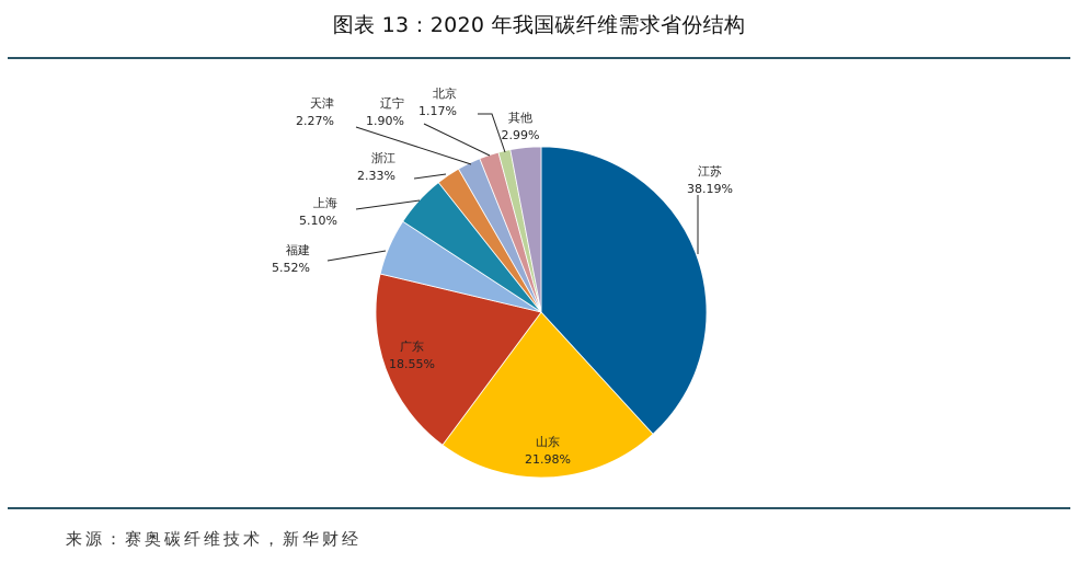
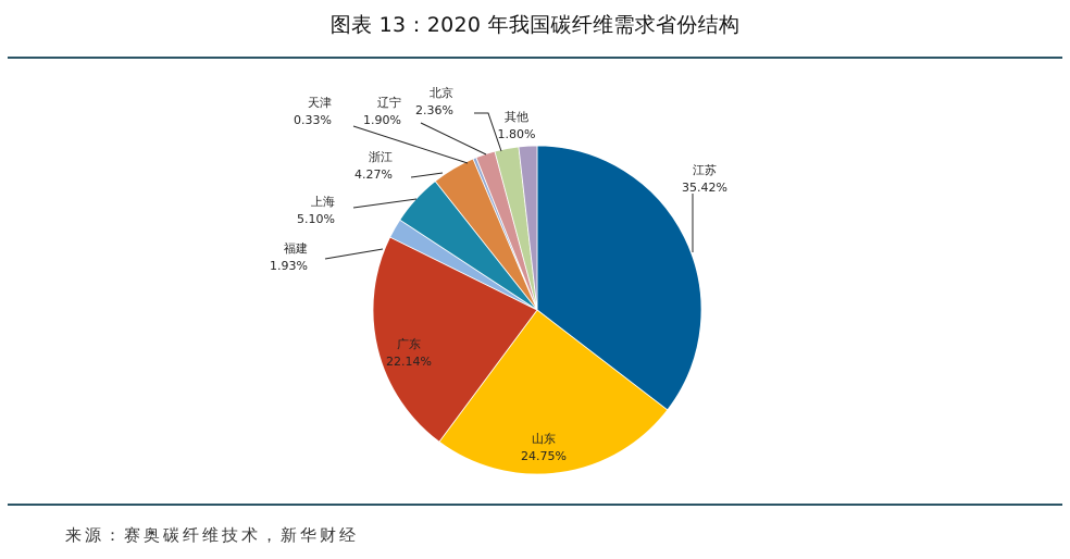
江苏: 38.19% -> 35.42%
山东: 21.98% -> 24.75%
广东: 18.55% -> 22.14%
福建: 5.52% -> 1.93%
浙江: 2.33% -> 4.27%
天津: 2.27% -> 0.33%
北京: 1.17% -> 2.36%
其他: 2.99% -> 1.80%
